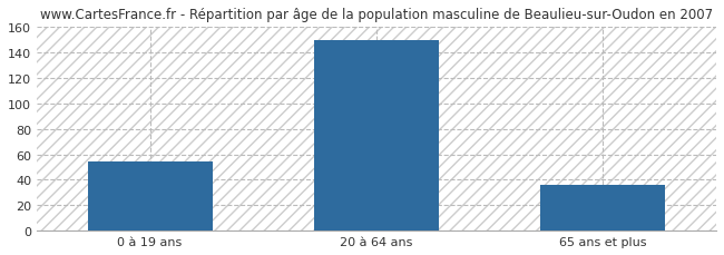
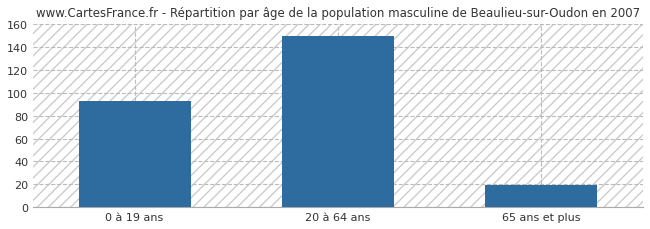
0 à 19 ans: 54 -> 93
65 ans et plus: 36 -> 19
